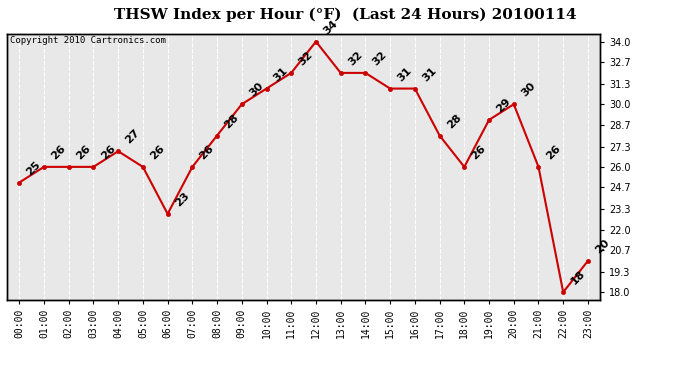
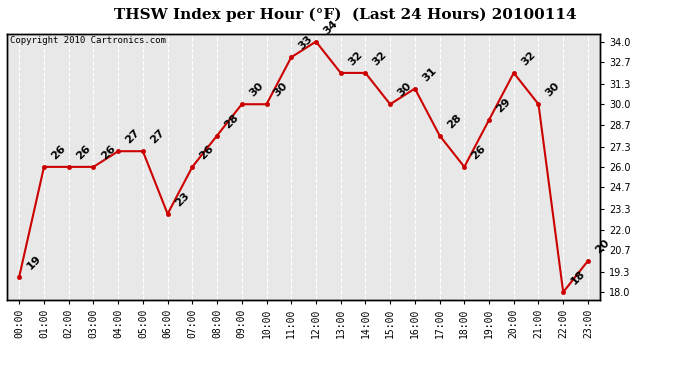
00:00: 25 -> 19
05:00: 26 -> 27
10:00: 31 -> 30
11:00: 32 -> 33
15:00: 31 -> 30
20:00: 30 -> 32
21:00: 26 -> 30
